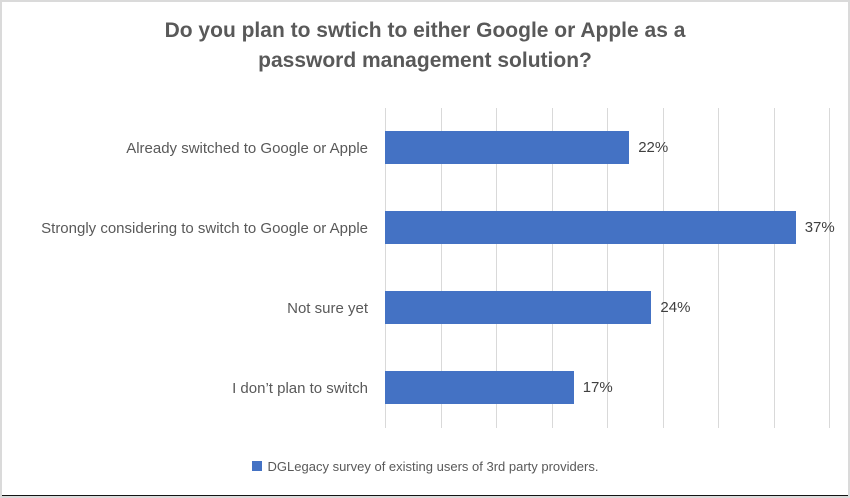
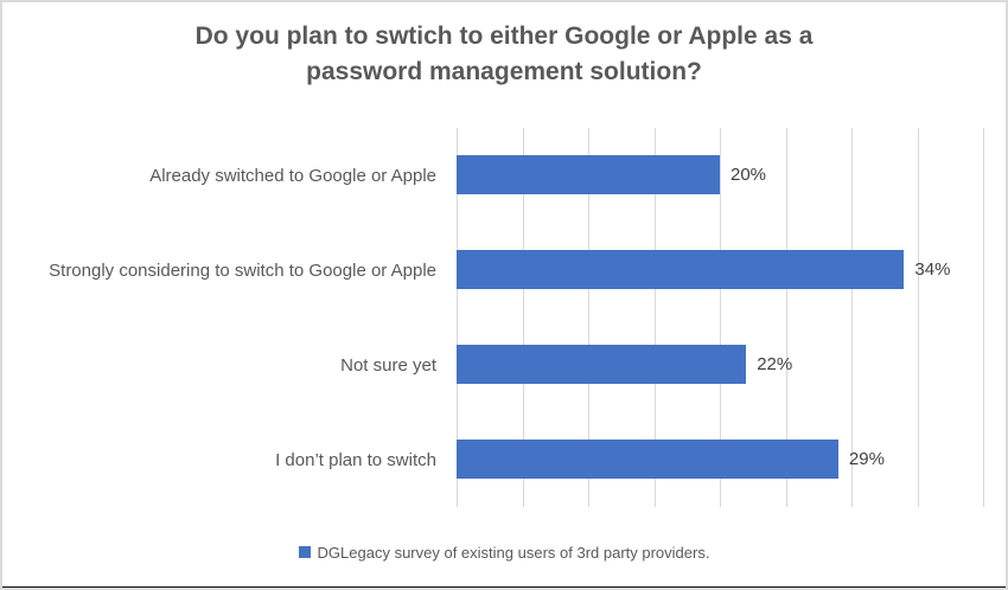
Already switched to Google or Apple: 22% -> 20%
Strongly considering to switch to Google or Apple: 37% -> 34%
Not sure yet: 24% -> 22%
I don’t plan to switch: 17% -> 29%
